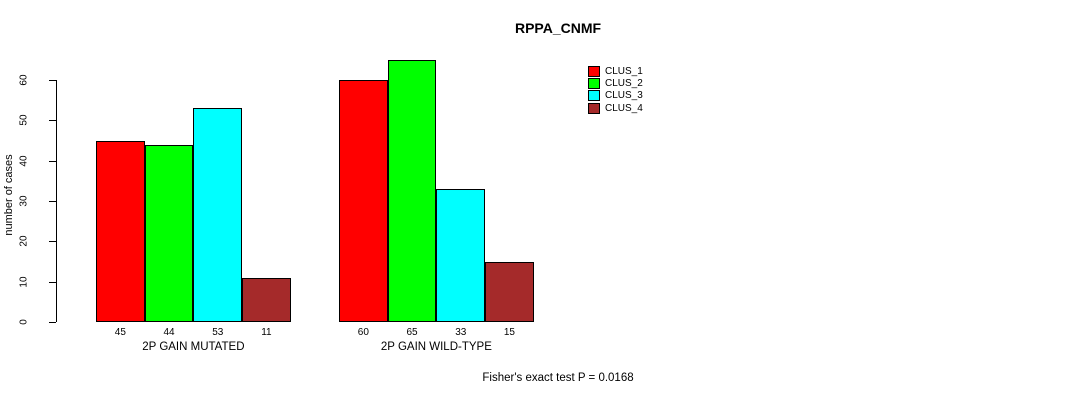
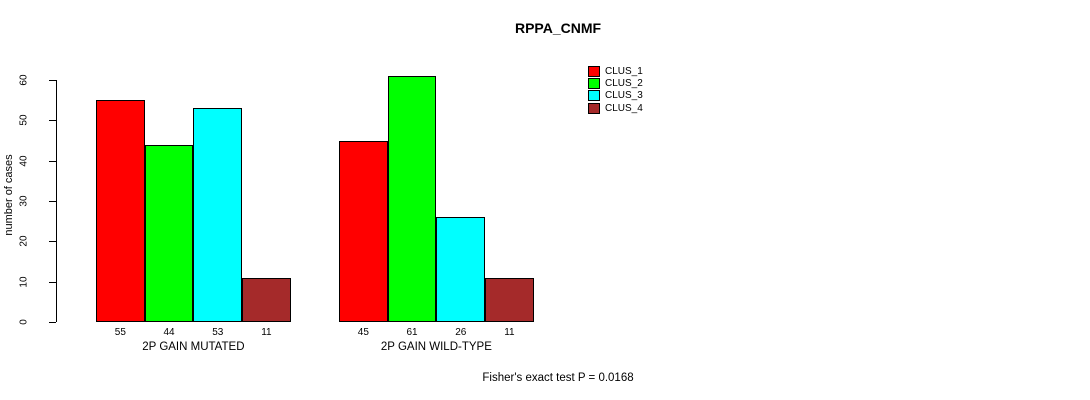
CLUS_1/2P GAIN MUTATED: 45 -> 55
CLUS_1/2P GAIN WILD-TYPE: 60 -> 45
CLUS_2/2P GAIN WILD-TYPE: 65 -> 61
CLUS_3/2P GAIN WILD-TYPE: 33 -> 26
CLUS_4/2P GAIN WILD-TYPE: 15 -> 11
